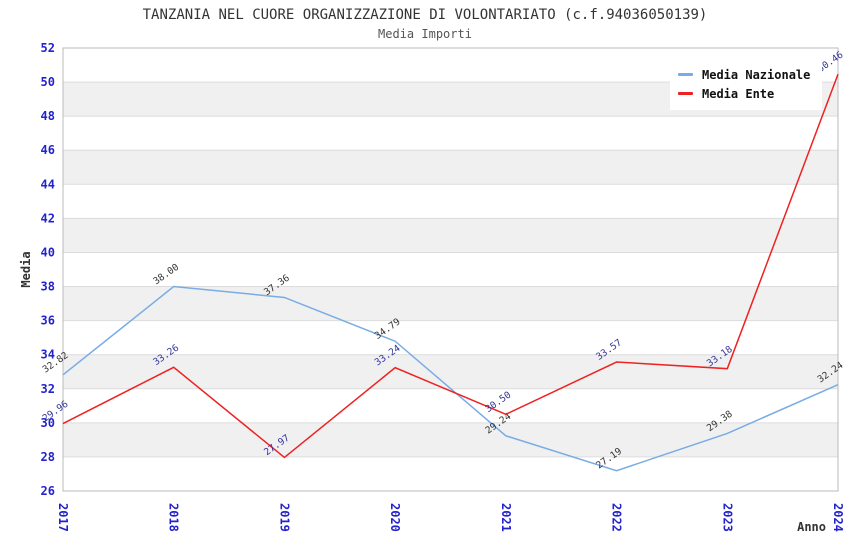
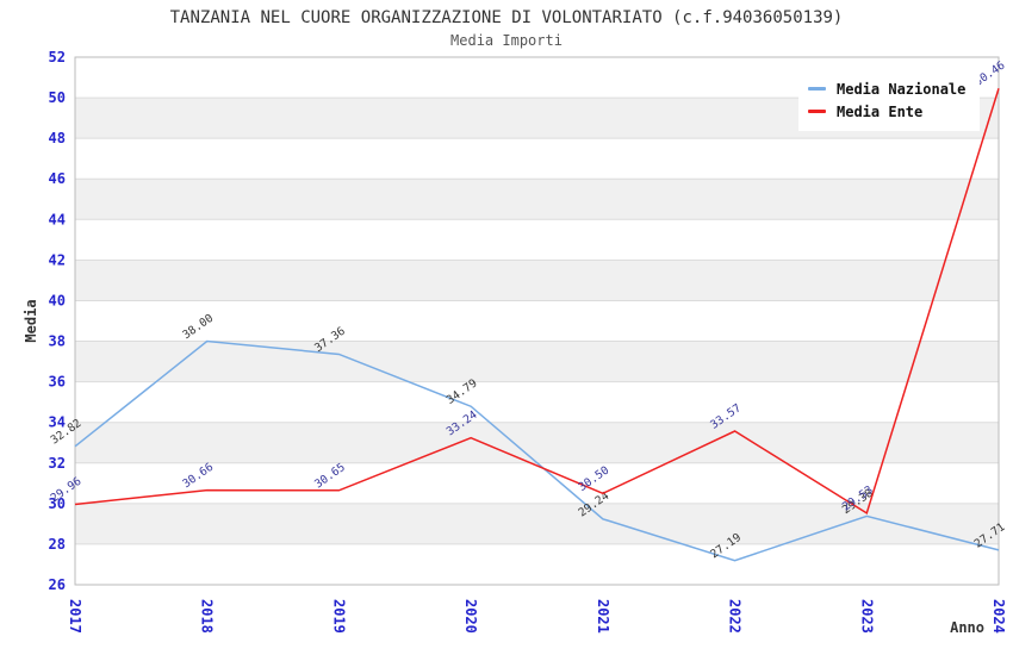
Media Ente/2018: 33.26 -> 30.66
Media Ente/2019: 27.97 -> 30.65
Media Ente/2023: 33.18 -> 29.53
Media Nazionale/2024: 32.24 -> 27.71
